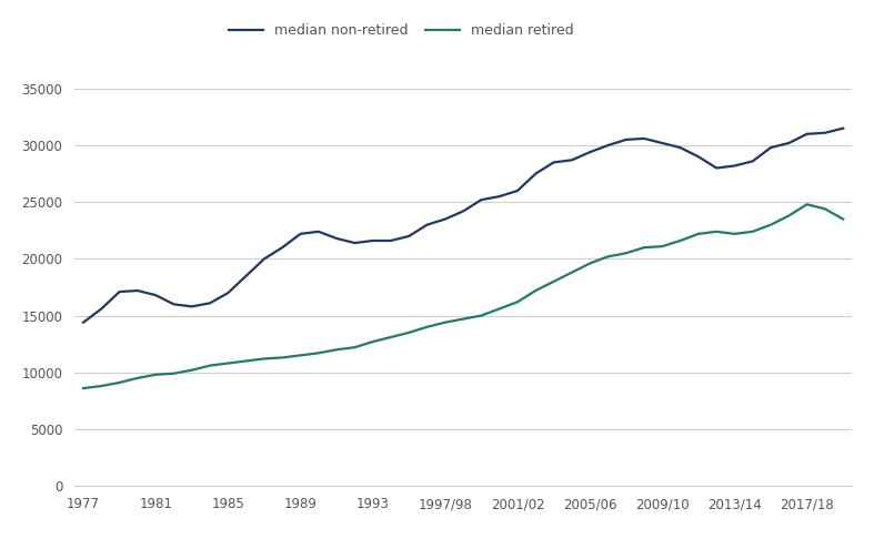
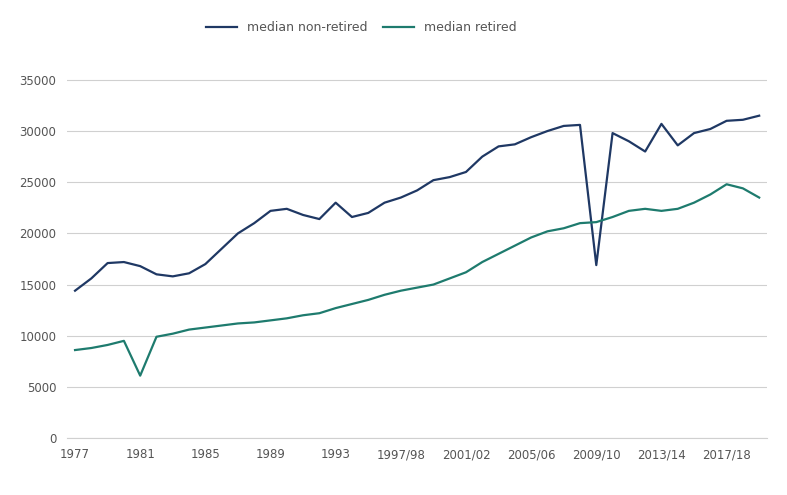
median retired/1981: 9800 -> 6100
median non-retired/1993: 21600 -> 23000
median non-retired/2009/10: 30200 -> 16900
median non-retired/2013/14: 28200 -> 30700
